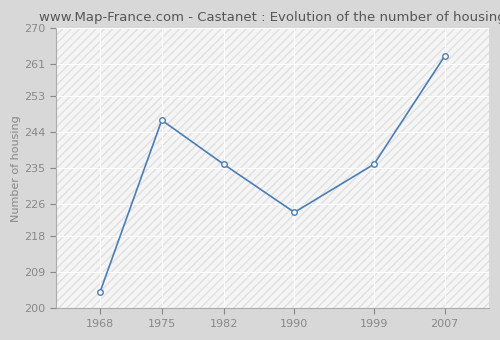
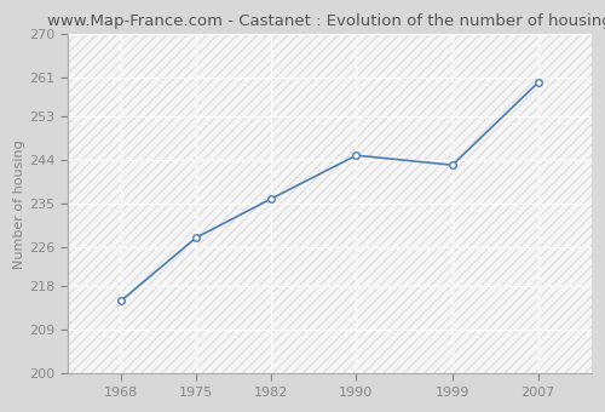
1968: 204 -> 215
1975: 247 -> 228
1990: 224 -> 245
1999: 236 -> 243
2007: 263 -> 260
